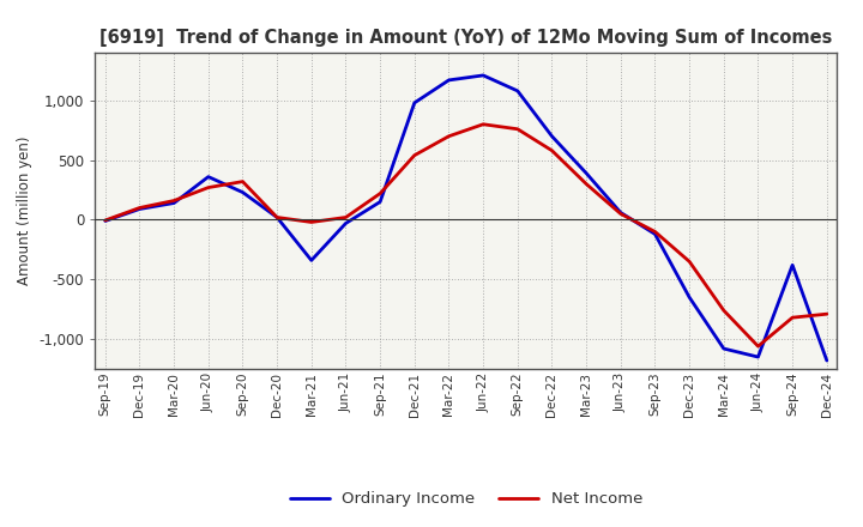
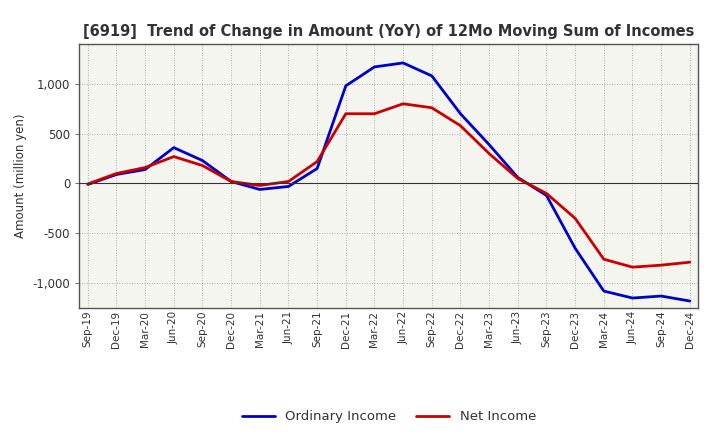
Net Income/Sep-20: 320 -> 180
Ordinary Income/Mar-21: -340 -> -60
Net Income/Dec-21: 540 -> 700
Net Income/Jun-24: -1,060 -> -840
Ordinary Income/Sep-24: -380 -> -1,130
